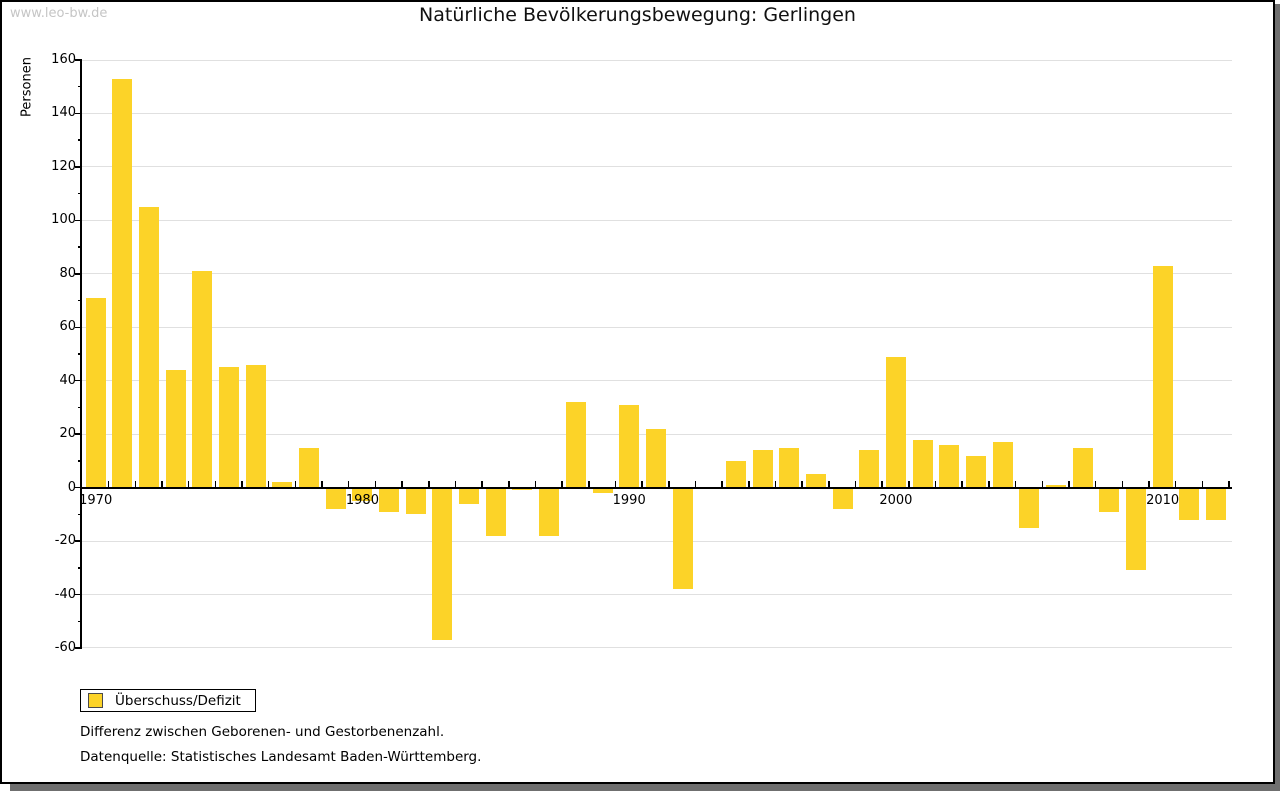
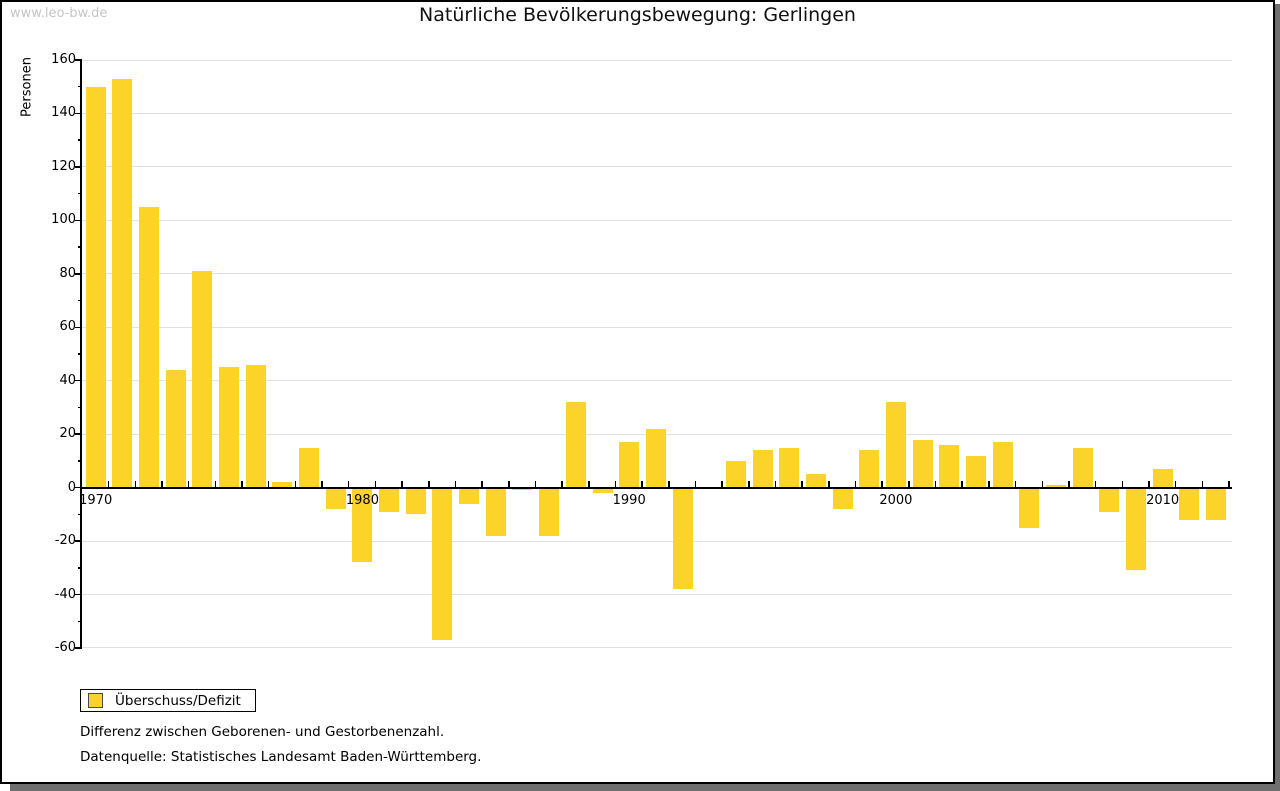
1970: 71 -> 150
1980: -5 -> -28
1990: 31 -> 17
2000: 49 -> 32
2010: 83 -> 7
